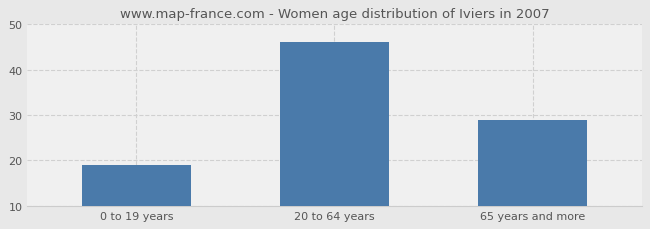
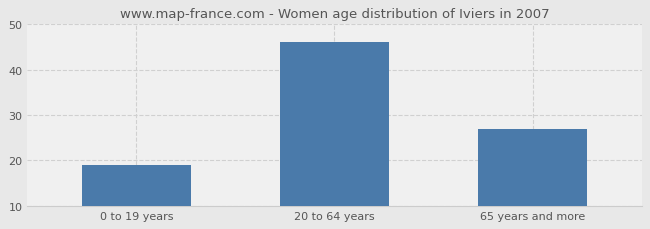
65 years and more: 29 -> 27
